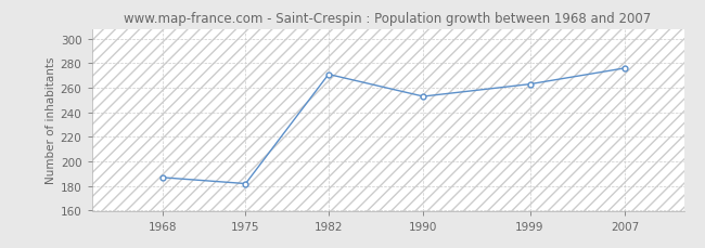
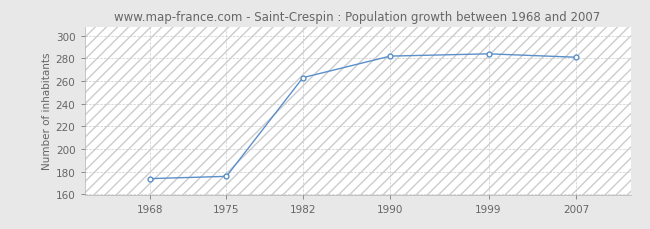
1968: 187 -> 174
1975: 182 -> 176
1982: 271 -> 263
1990: 253 -> 282
1999: 263 -> 284
2007: 276 -> 281
